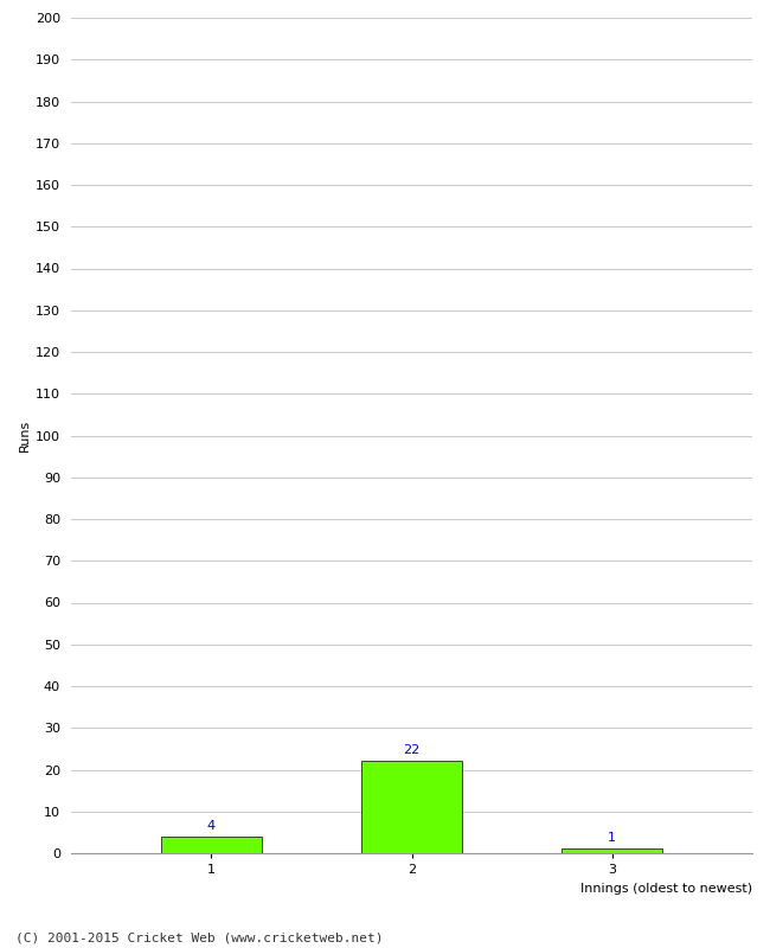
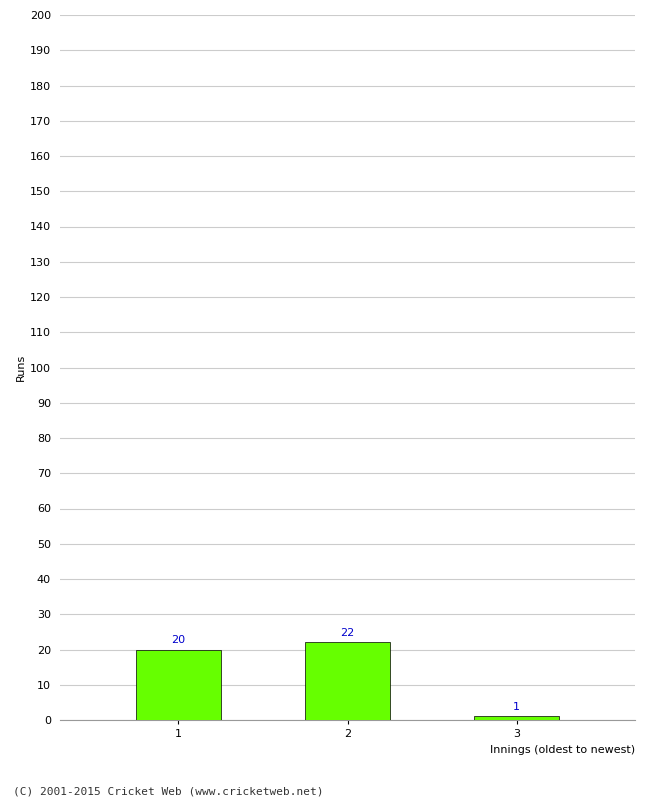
1: 4 -> 20
